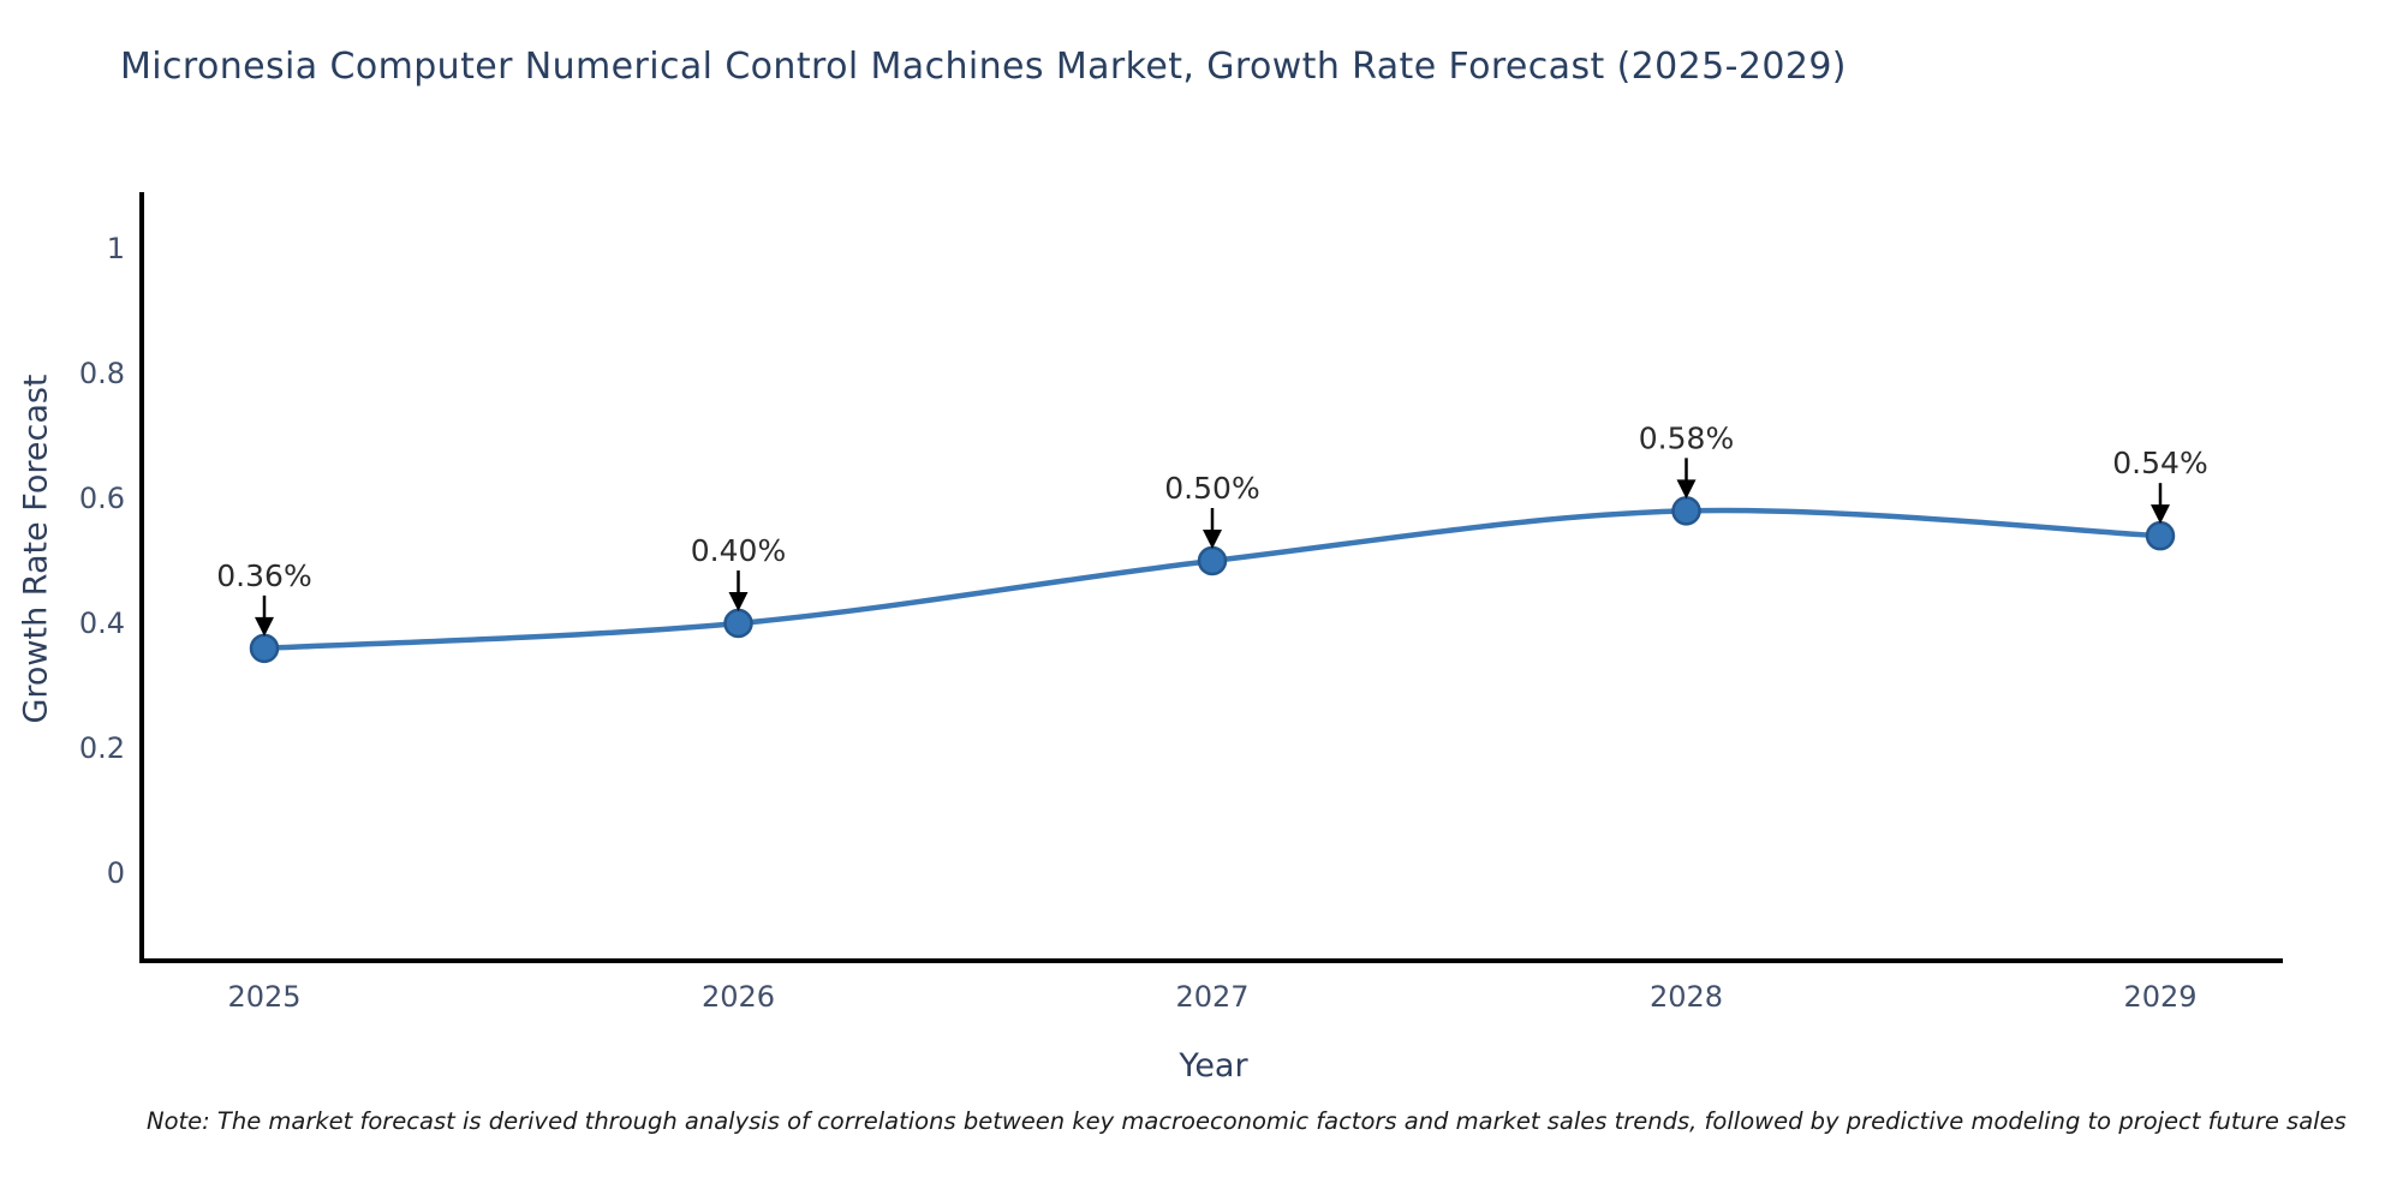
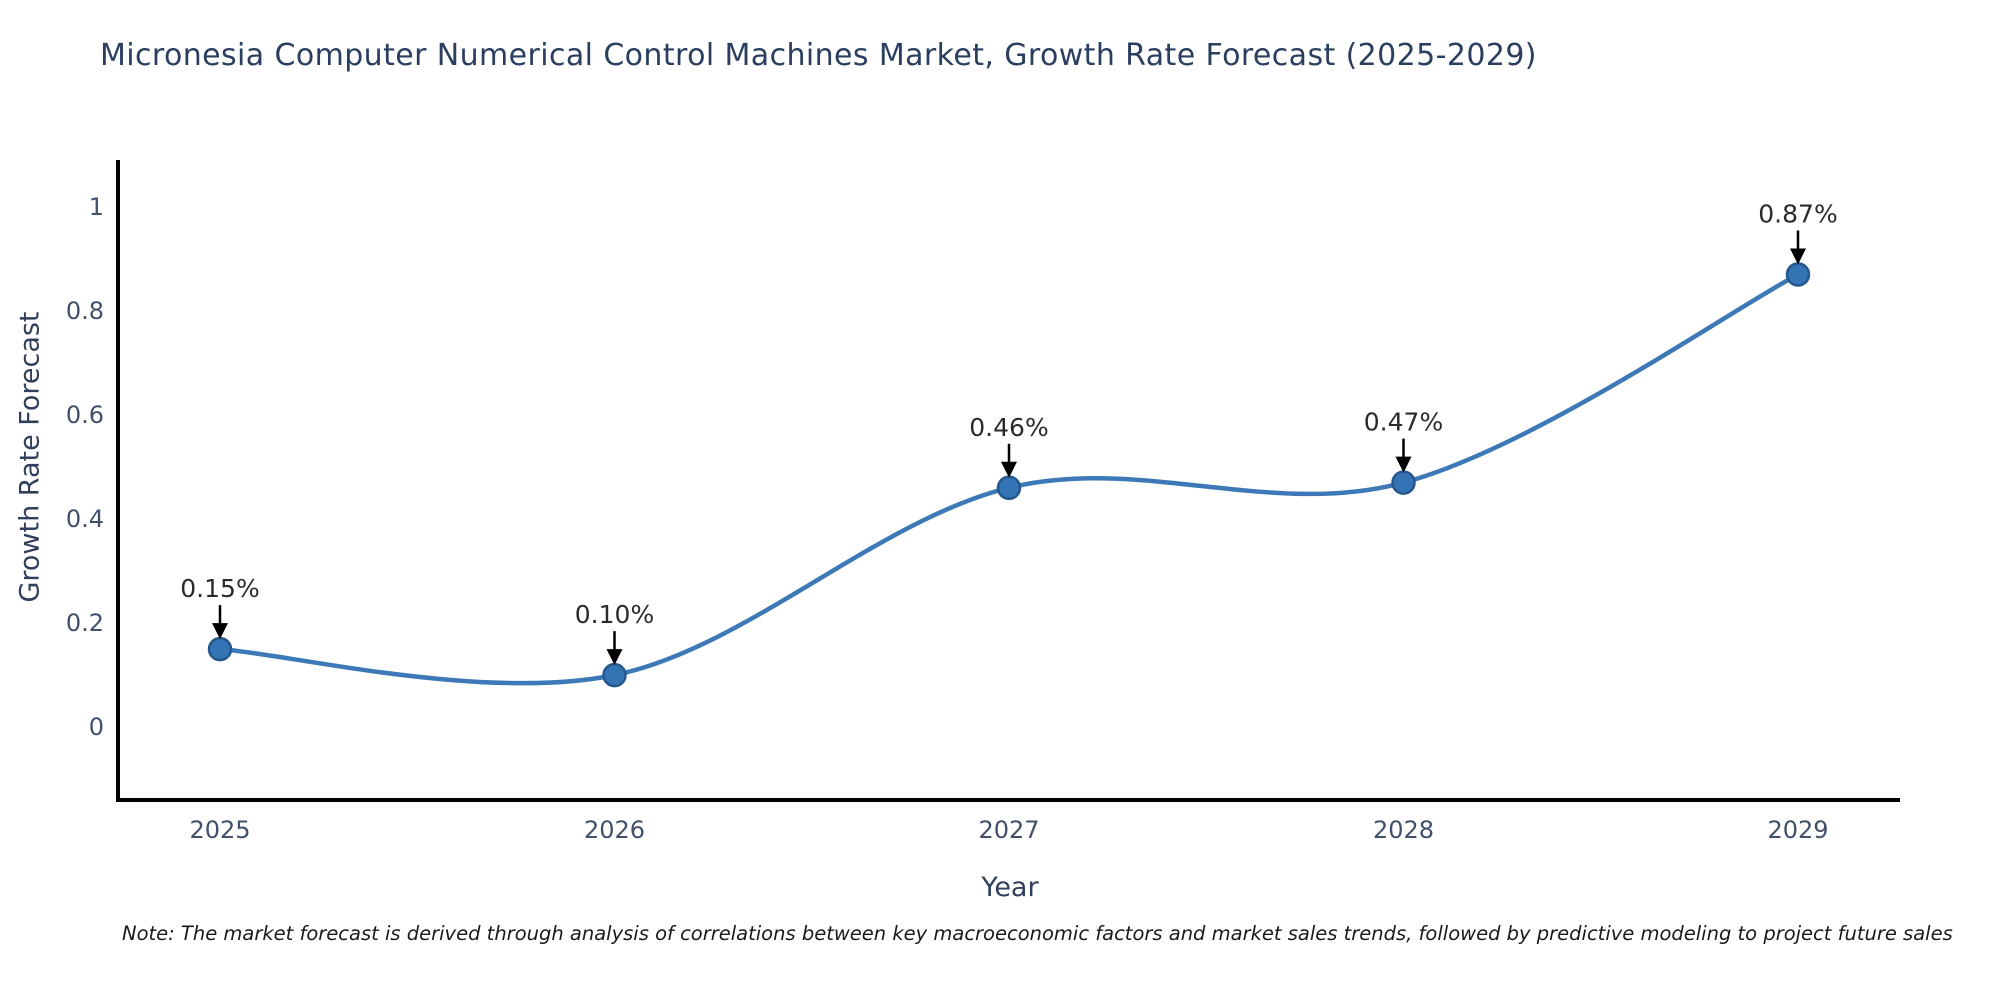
2025: 0.36% -> 0.15%
2026: 0.40% -> 0.10%
2027: 0.50% -> 0.46%
2028: 0.58% -> 0.47%
2029: 0.54% -> 0.87%
